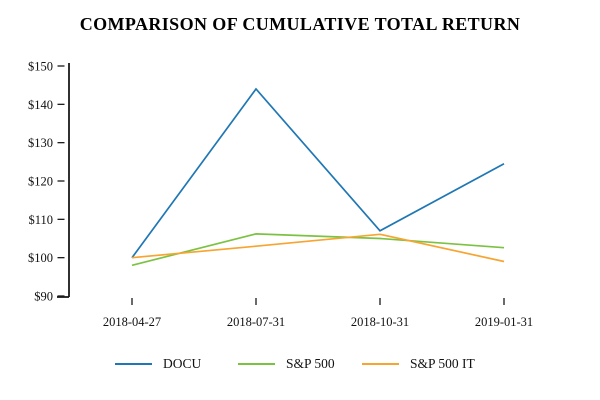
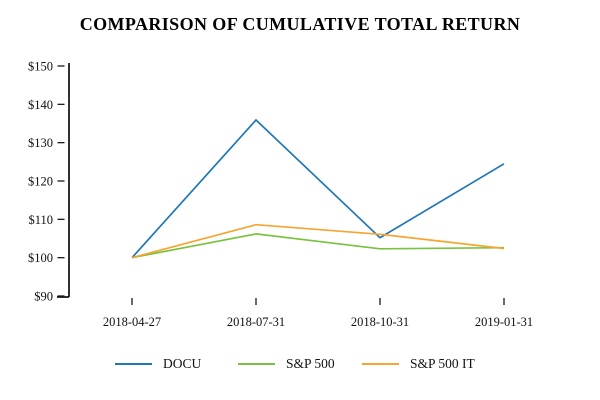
S&P 500/2018-04-27: $98 -> $100
DOCU/2018-07-31: $144 -> $136
S&P 500 IT/2018-07-31: $103 -> $109
DOCU/2018-10-31: $107 -> $105
S&P 500/2018-10-31: $105 -> $102
S&P 500 IT/2019-01-31: $99 -> $102
